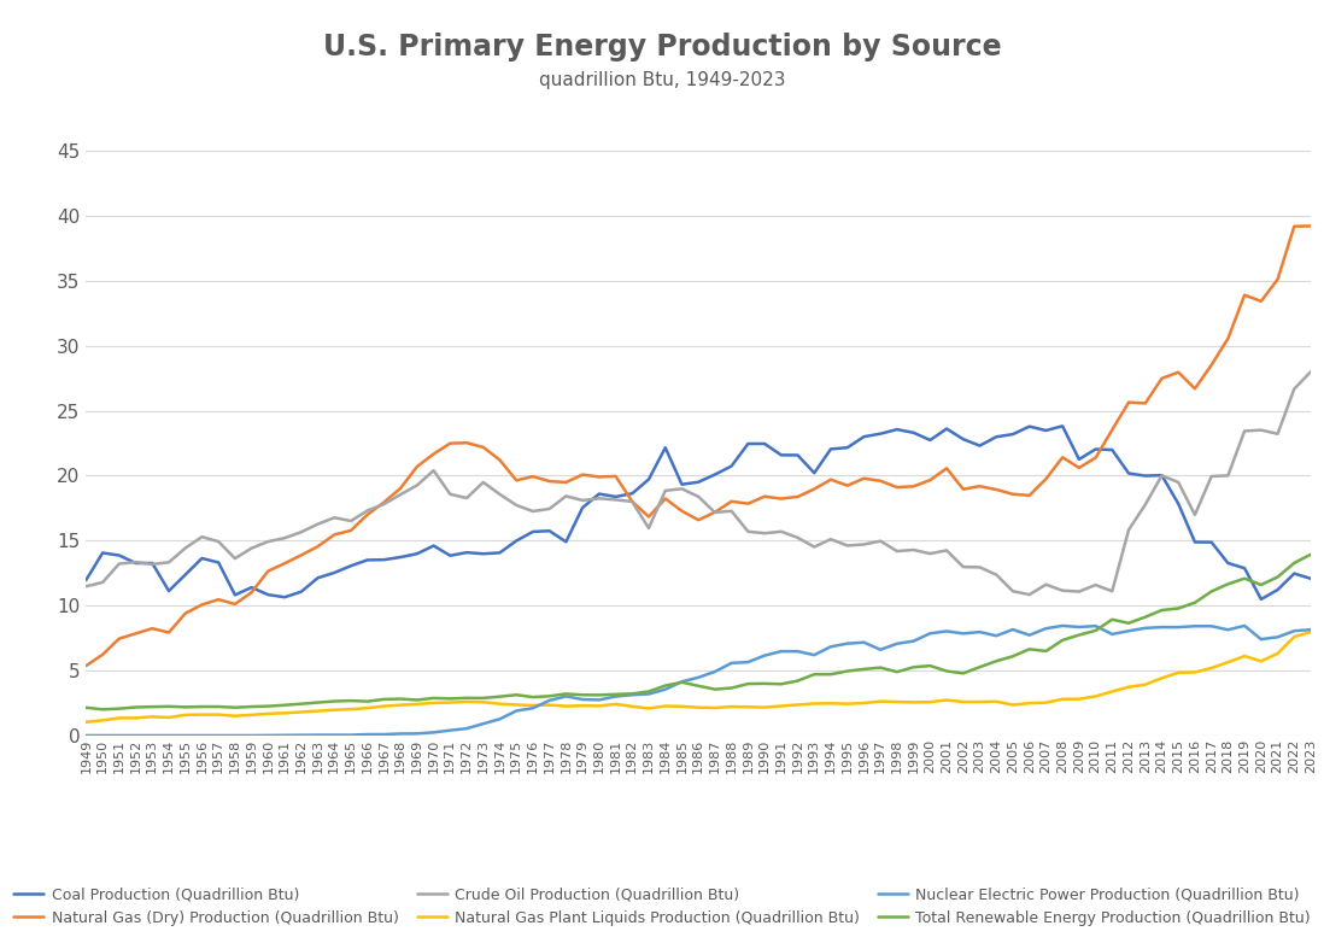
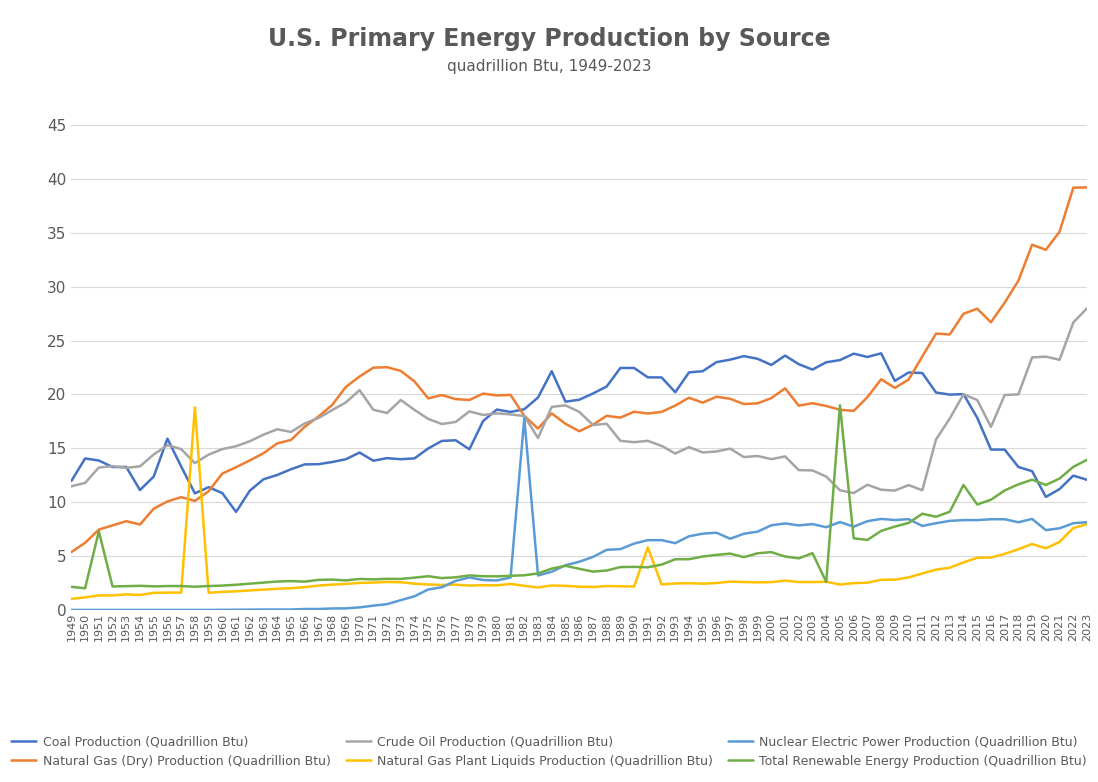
Total Renewable Energy Production (Quadrillion Btu)/1951: 2.1 -> 7.3
Coal Production (Quadrillion Btu)/1956: 13.6 -> 15.9
Natural Gas Plant Liquids Production (Quadrillion Btu)/1958: 1.5 -> 18.8
Coal Production (Quadrillion Btu)/1961: 10.7 -> 9.1
Nuclear Electric Power Production (Quadrillion Btu)/1982: 3.1 -> 17.8
Natural Gas Plant Liquids Production (Quadrillion Btu)/1991: 2.3 -> 5.8
Total Renewable Energy Production (Quadrillion Btu)/2004: 5.7 -> 2.6
Total Renewable Energy Production (Quadrillion Btu)/2005: 6.1 -> 19.0
Total Renewable Energy Production (Quadrillion Btu)/2014: 9.7 -> 11.6
